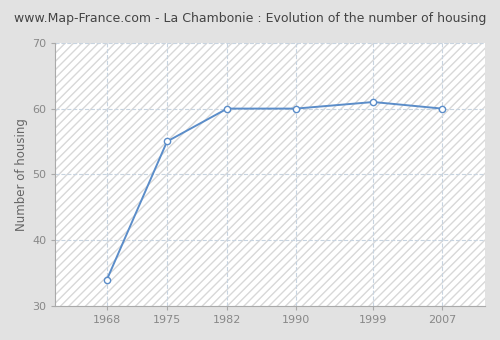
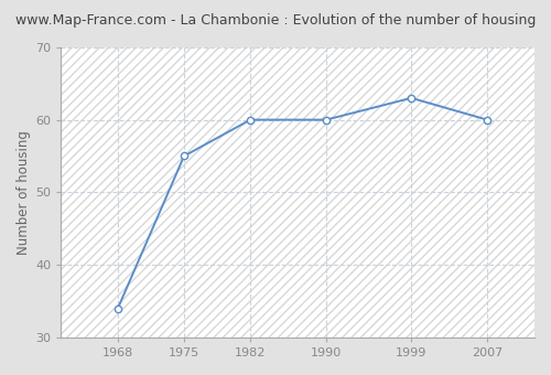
1999: 61 -> 63
